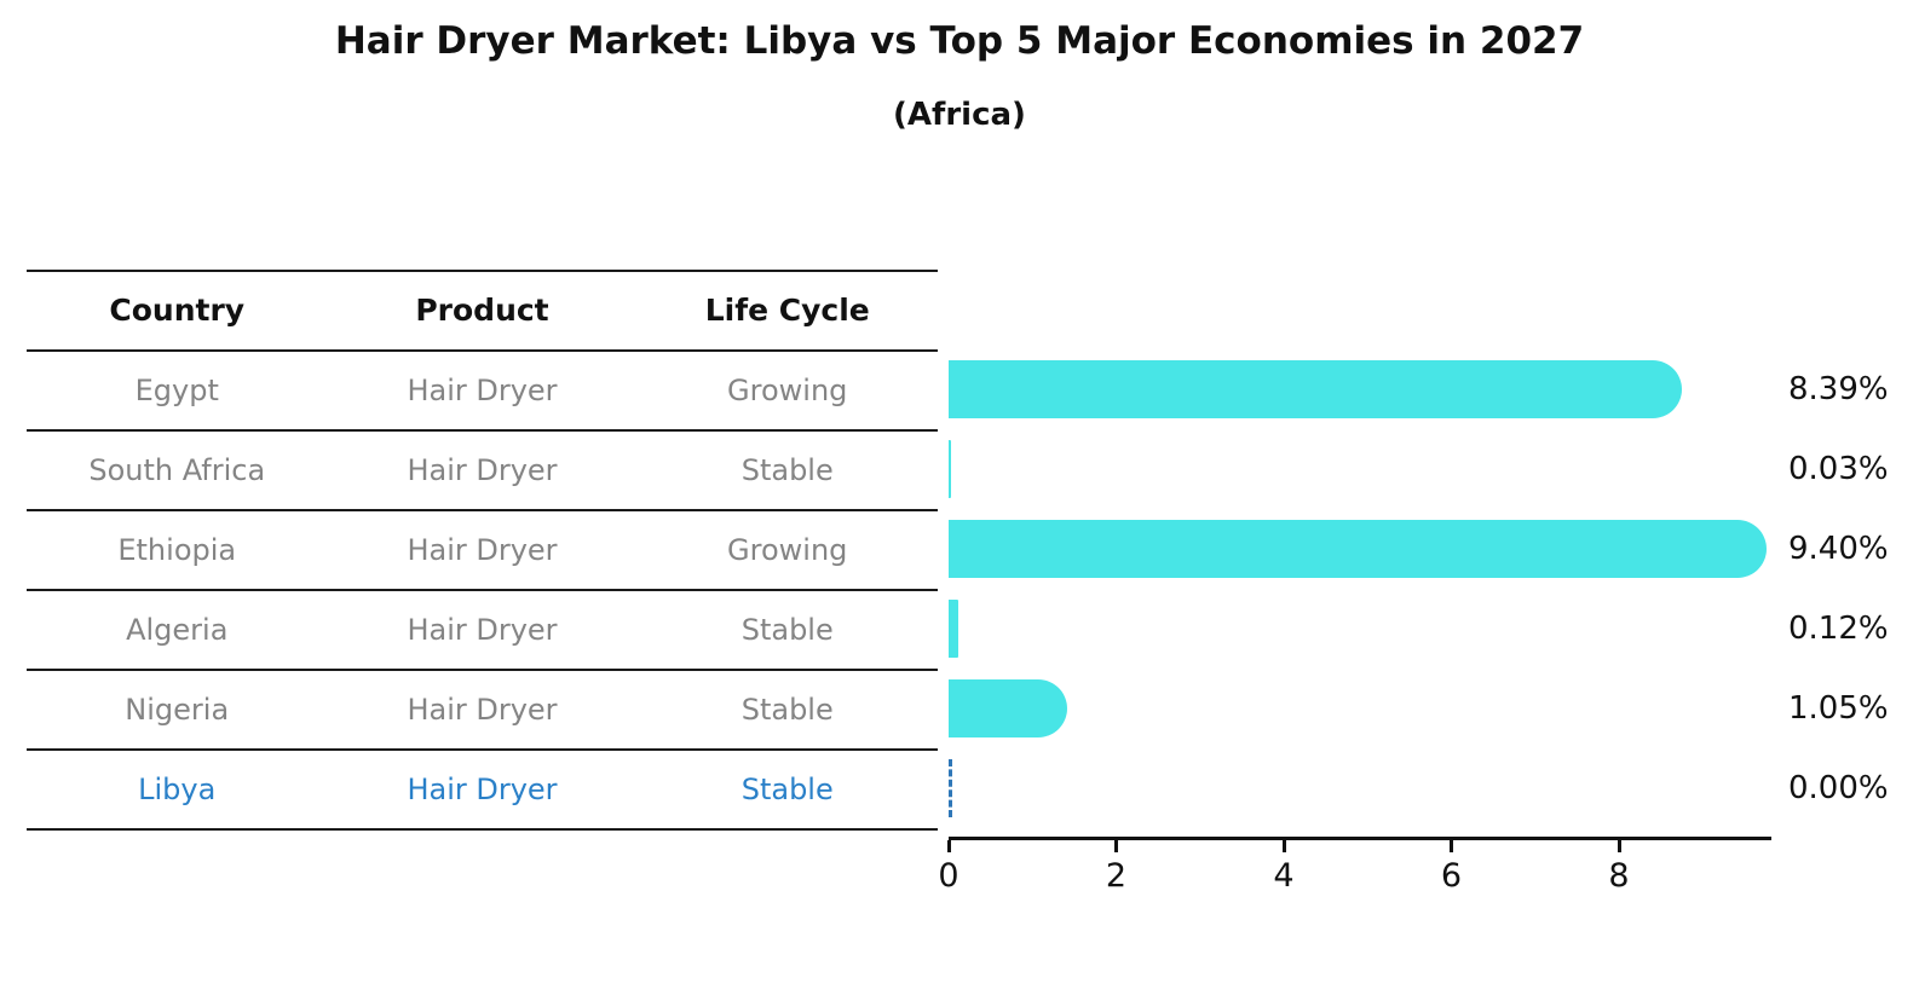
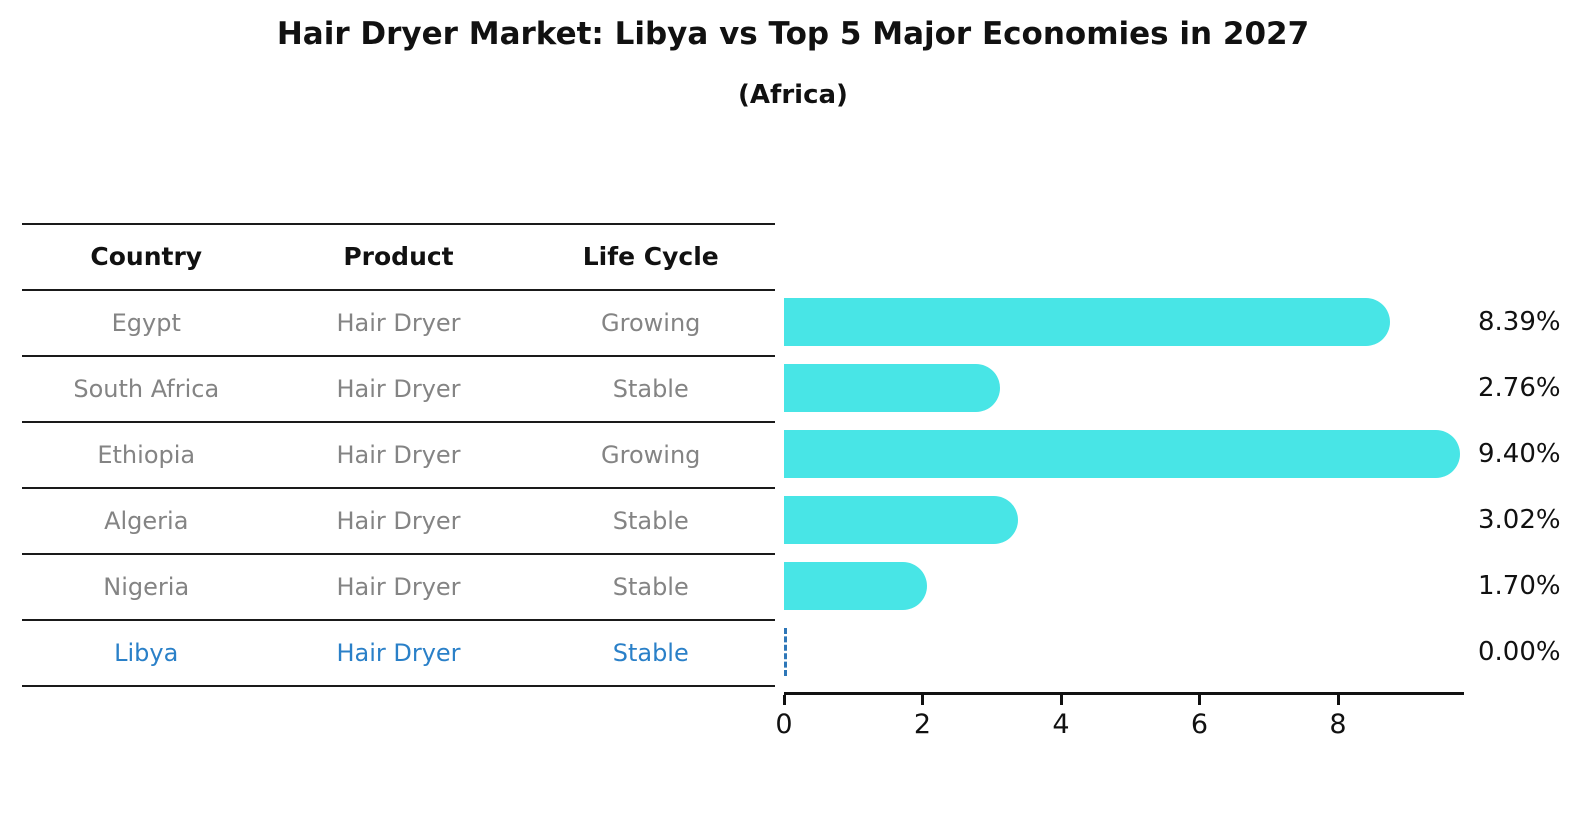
South Africa: 0.03% -> 2.76%
Algeria: 0.12% -> 3.02%
Nigeria: 1.05% -> 1.70%
